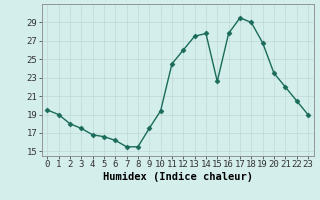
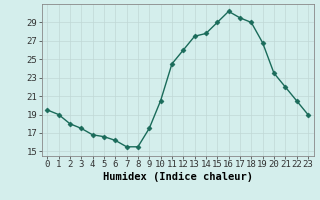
10: 19.4 -> 20.5
15: 22.6 -> 29.0
16: 27.8 -> 30.2
